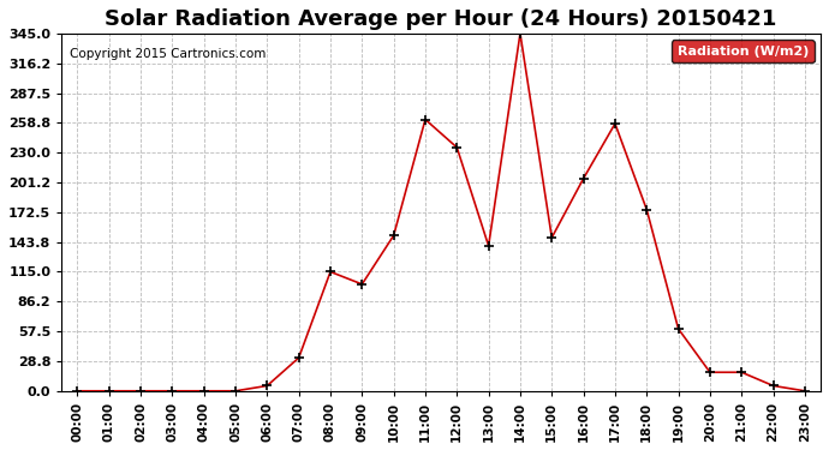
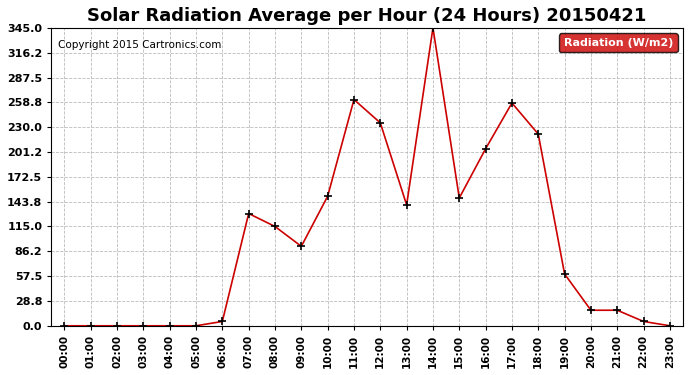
07:00: 32 -> 130
09:00: 103 -> 92
18:00: 175 -> 222
